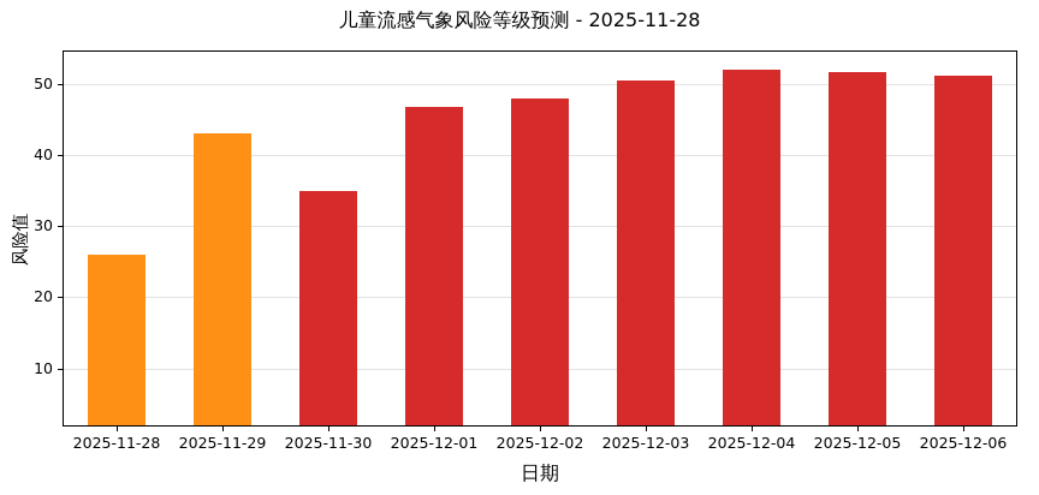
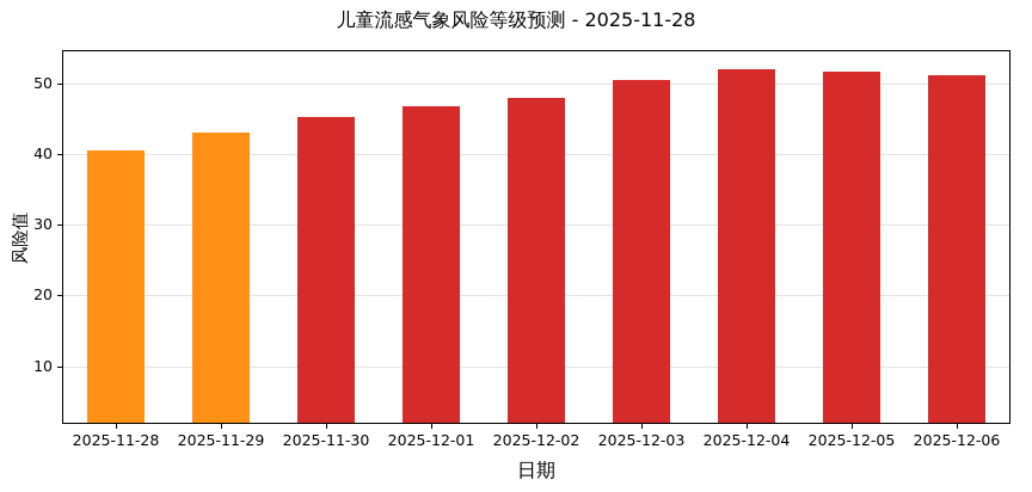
2025-11-28: 26 -> 40
2025-11-30: 35 -> 45
